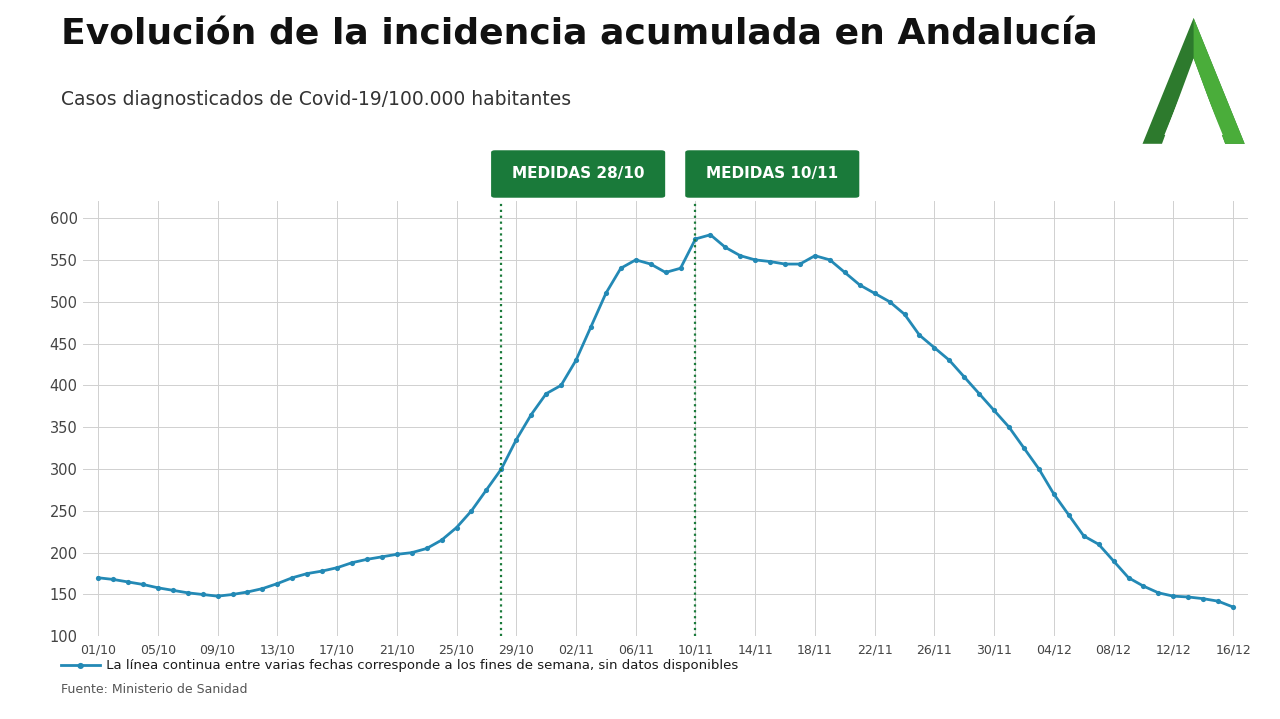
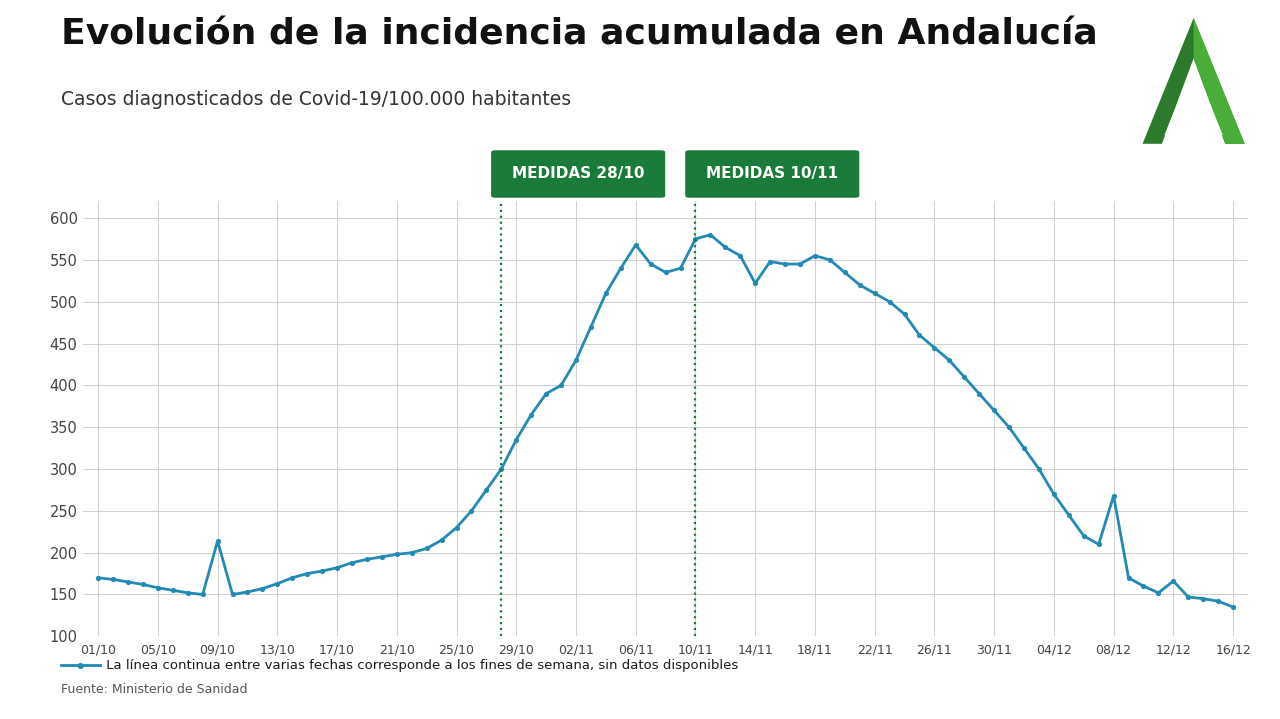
09/10: 148 -> 214
06/11: 550 -> 568
14/11: 550 -> 522
08/12: 190 -> 268
12/12: 148 -> 166
